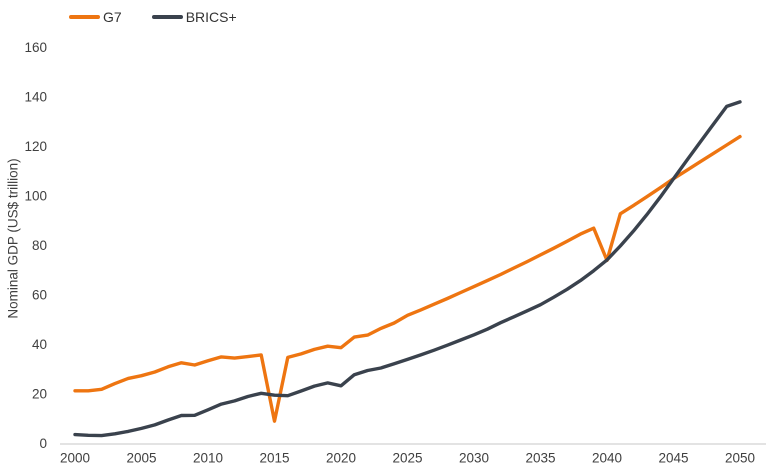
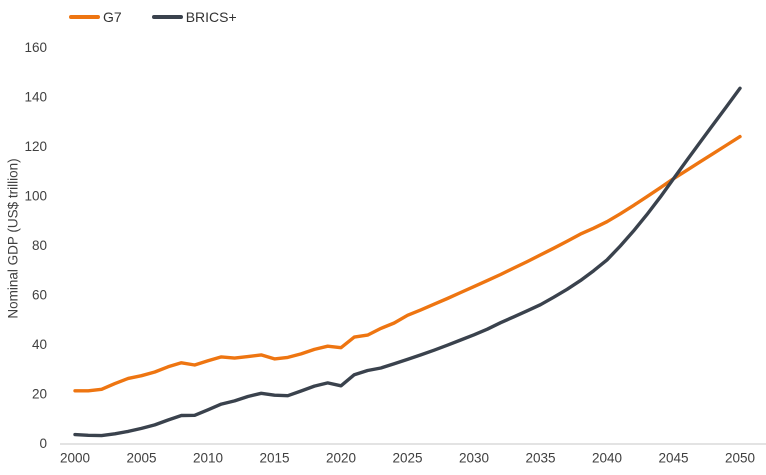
G7/2015: 9 -> 34
G7/2040: 74 -> 90
BRICS+/2050: 138 -> 144
